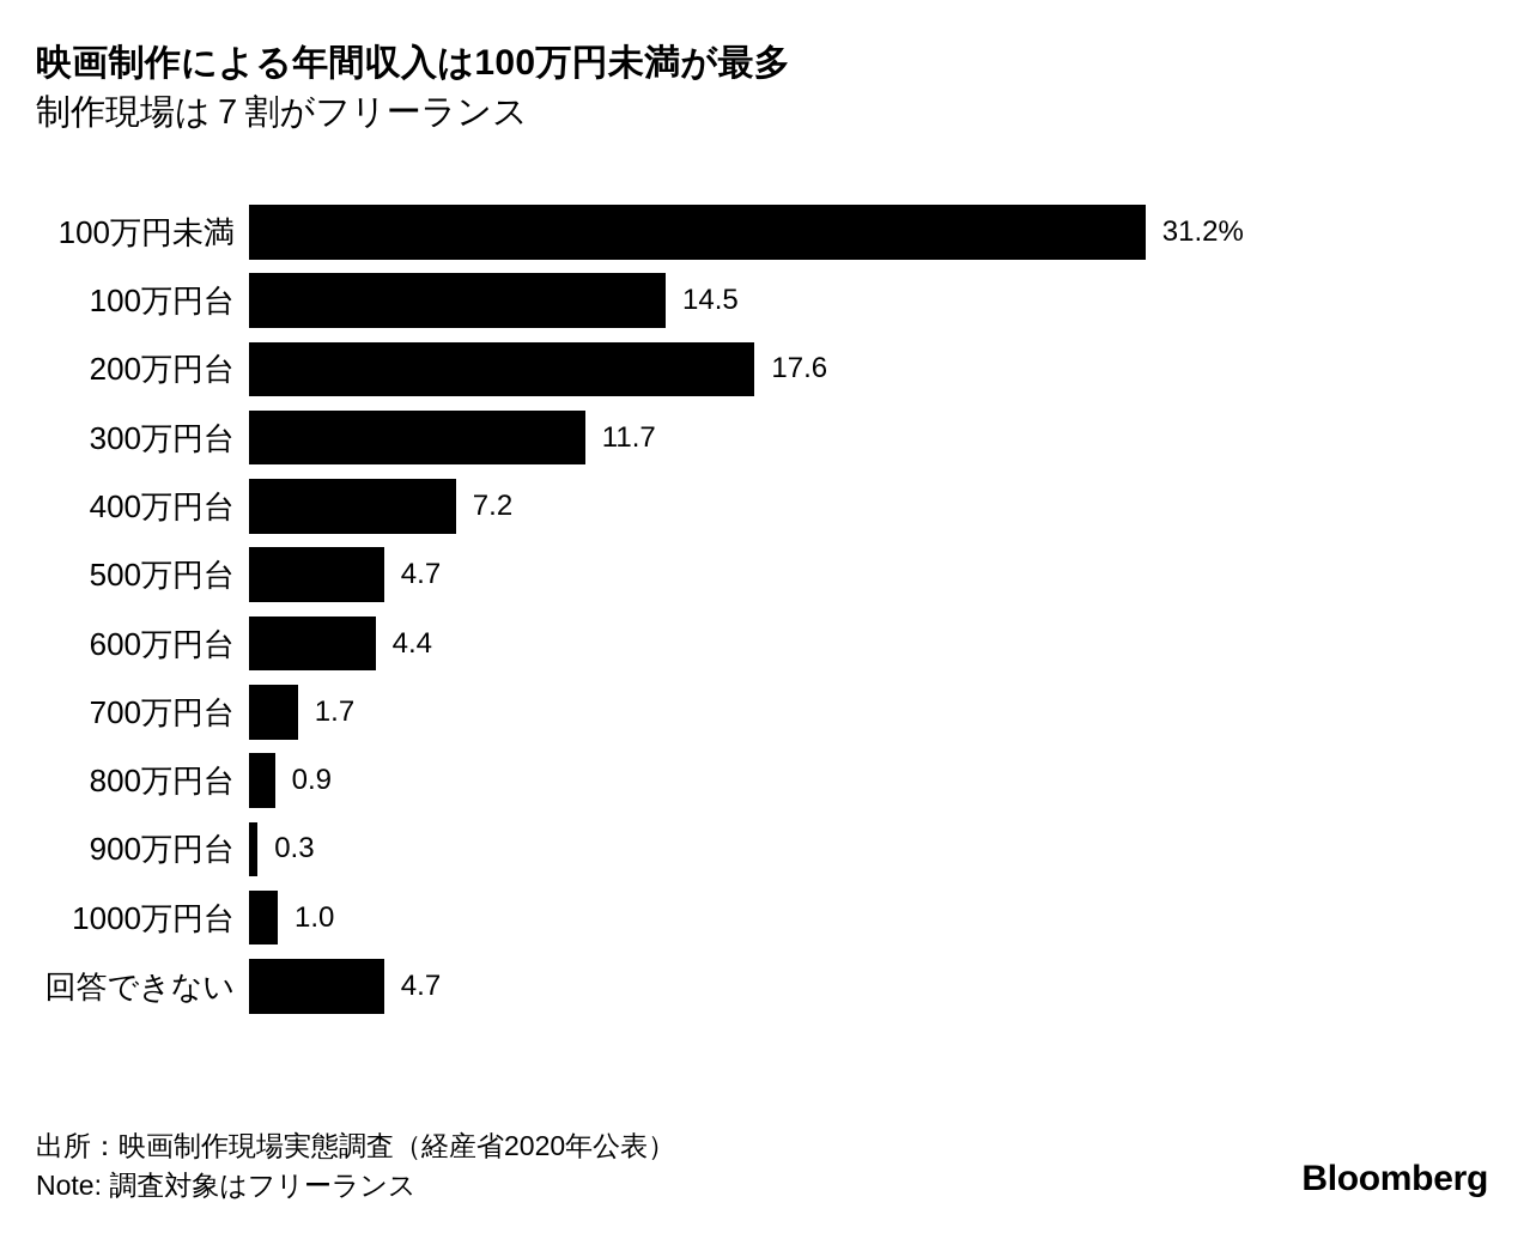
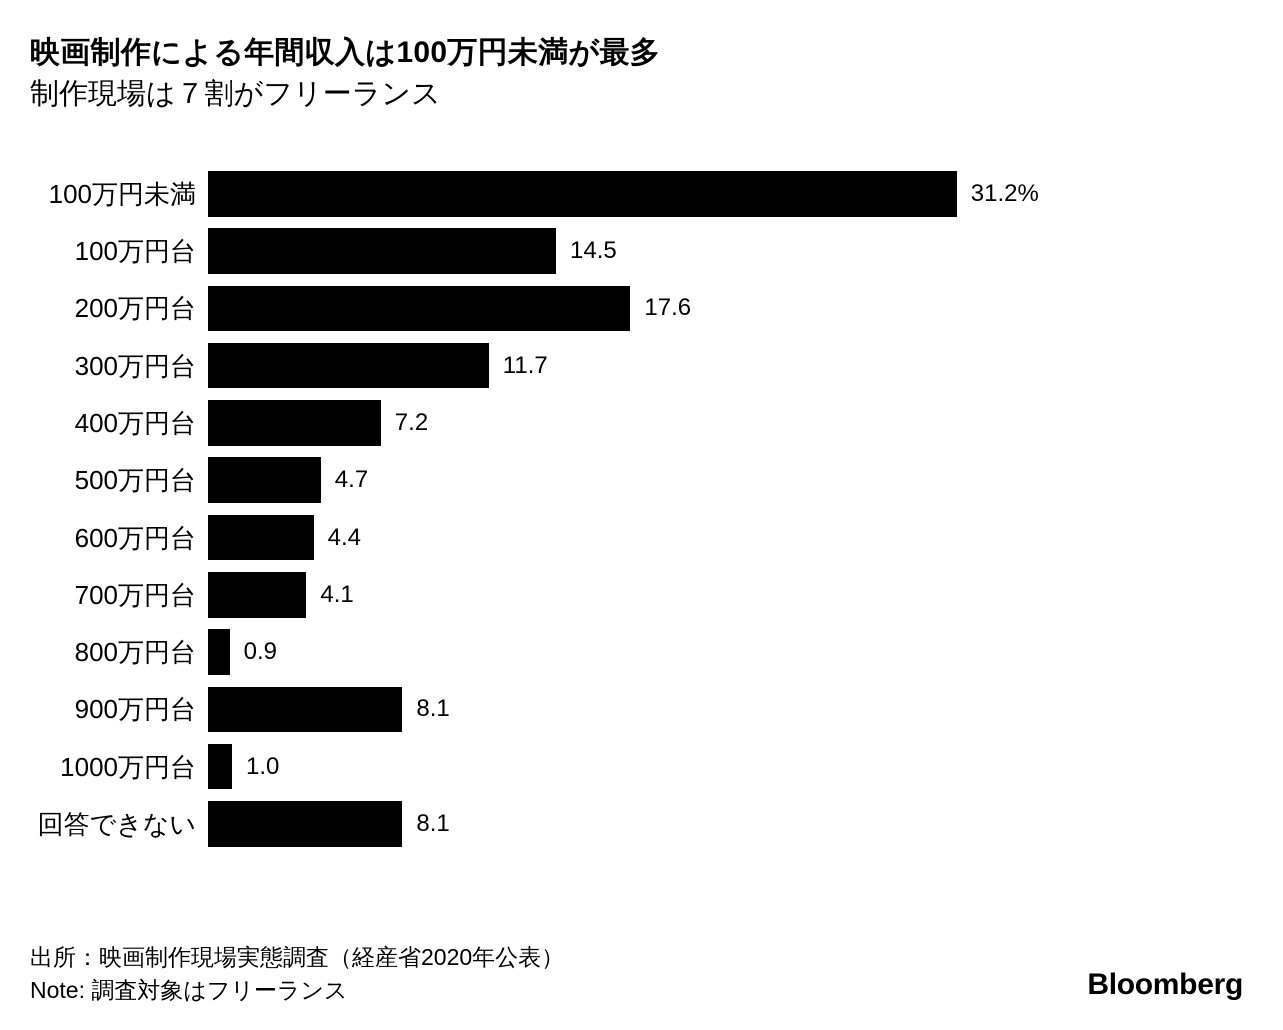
700万円台: 1.7 -> 4.1
900万円台: 0.3 -> 8.1
回答できない: 4.7 -> 8.1
